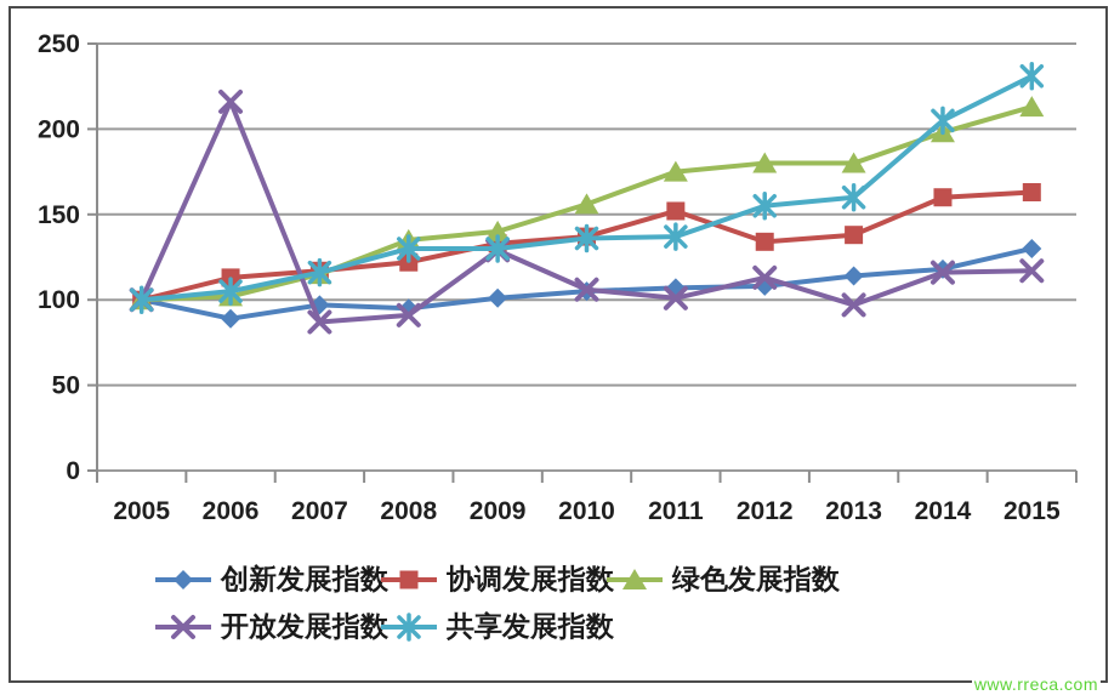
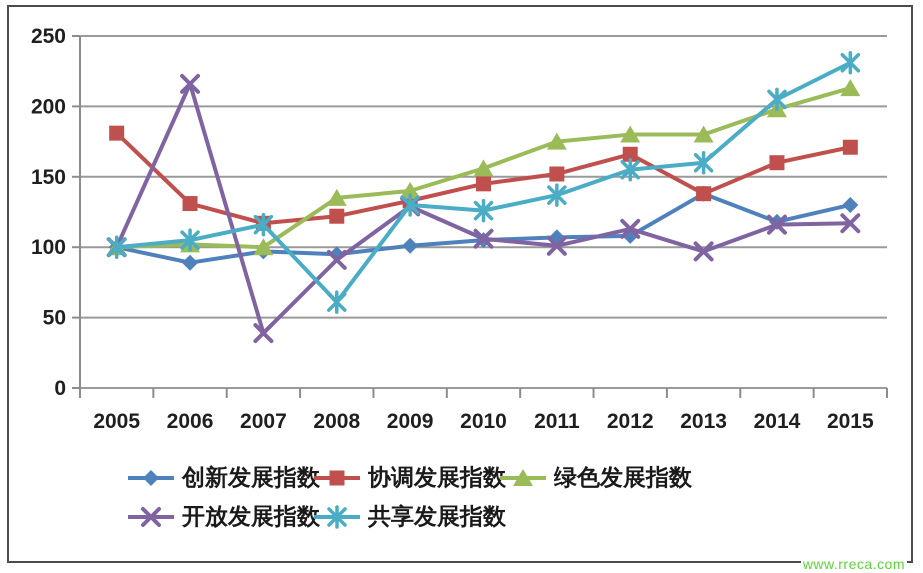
协调发展指数/2005: 100 -> 181
协调发展指数/2006: 113 -> 131
绿色发展指数/2007: 115 -> 100
开放发展指数/2007: 87 -> 39
共享发展指数/2008: 130 -> 61
协调发展指数/2010: 137 -> 145
共享发展指数/2010: 136 -> 126
协调发展指数/2012: 134 -> 166
创新发展指数/2013: 114 -> 138
协调发展指数/2015: 163 -> 171
